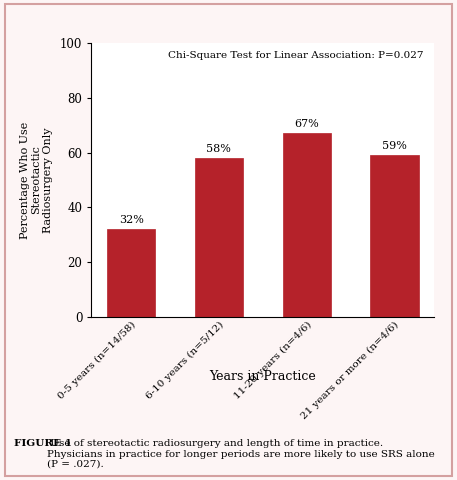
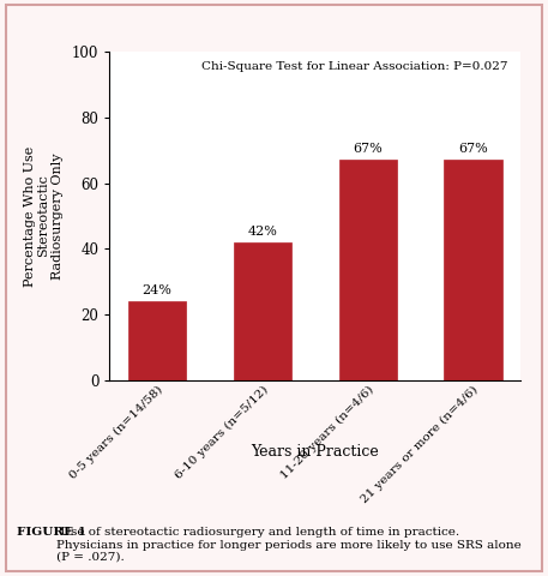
0-5 years (n=14/58): 32% -> 24%
6-10 years (n=5/12): 58% -> 42%
21 years or more (n=4/6): 59% -> 67%
